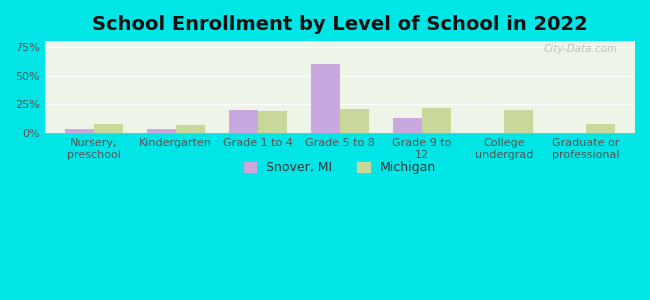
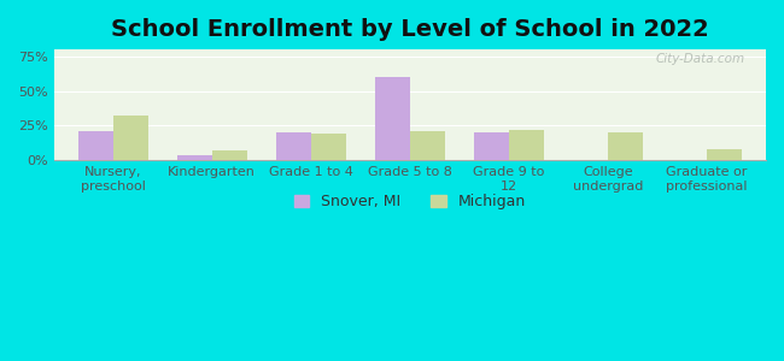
Snover, MI/Nursery, preschool: 4% -> 21%
Michigan/Nursery, preschool: 8% -> 32%
Snover, MI/Grade 9 to 12: 13% -> 20%
